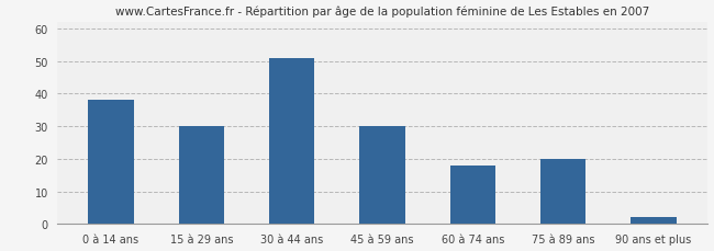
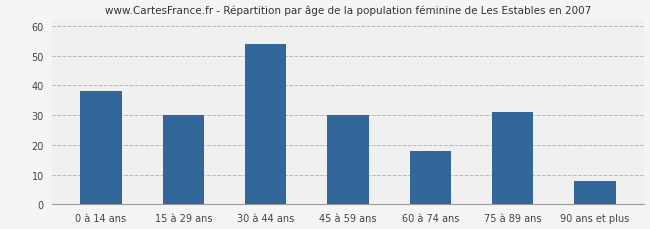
30 à 44 ans: 51 -> 54
75 à 89 ans: 20 -> 31
90 ans et plus: 2 -> 8
